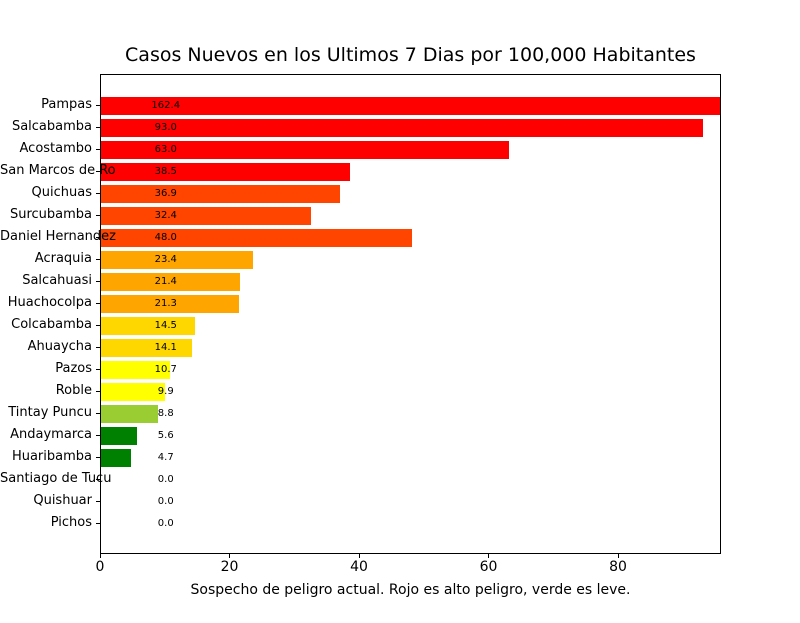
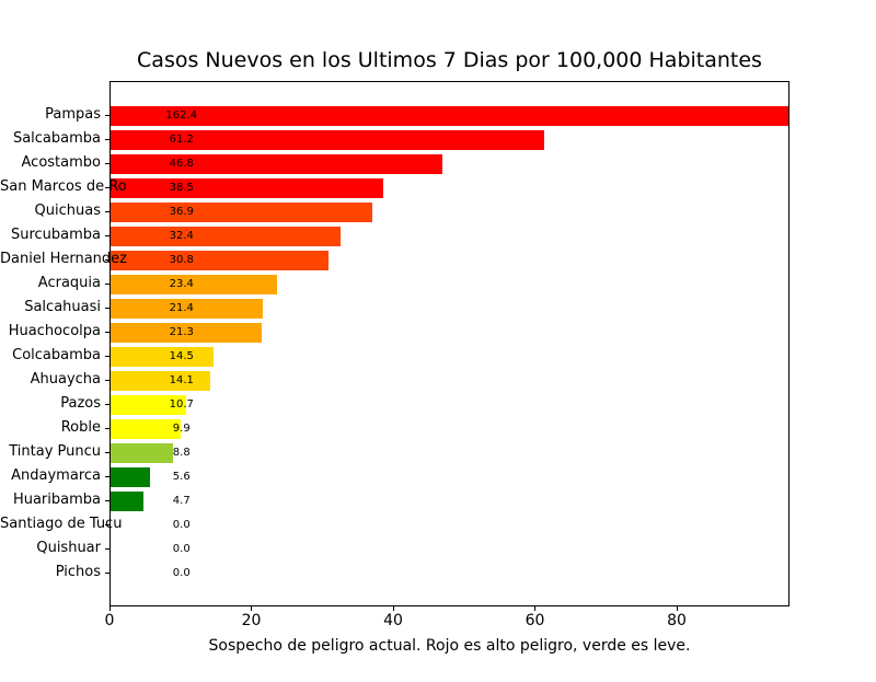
Salcabamba: 93.0 -> 61.2
Acostambo: 63.0 -> 46.8
Daniel Hernandez: 48.0 -> 30.8
